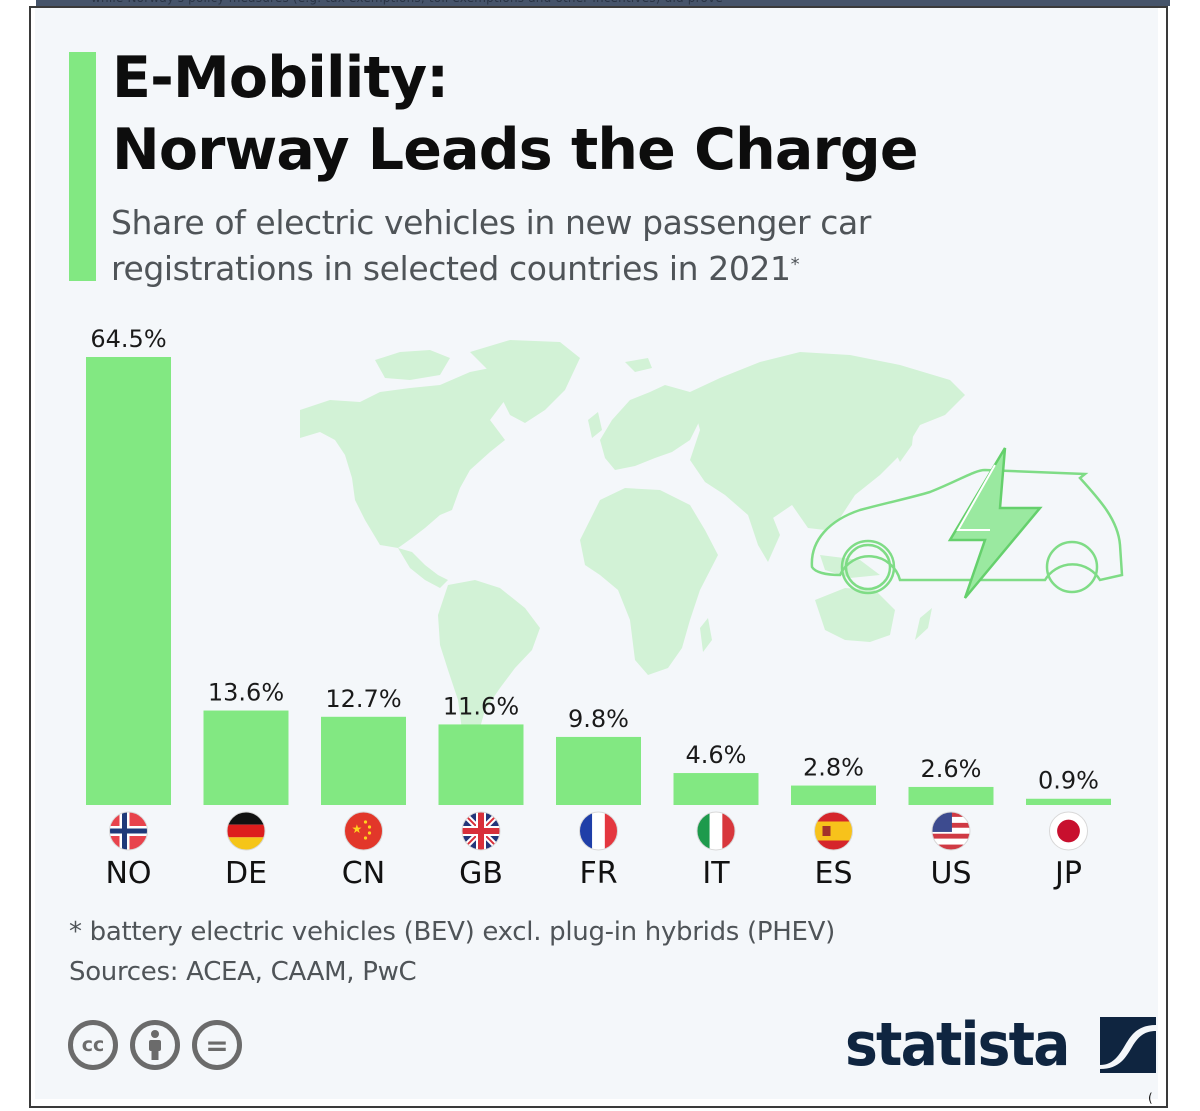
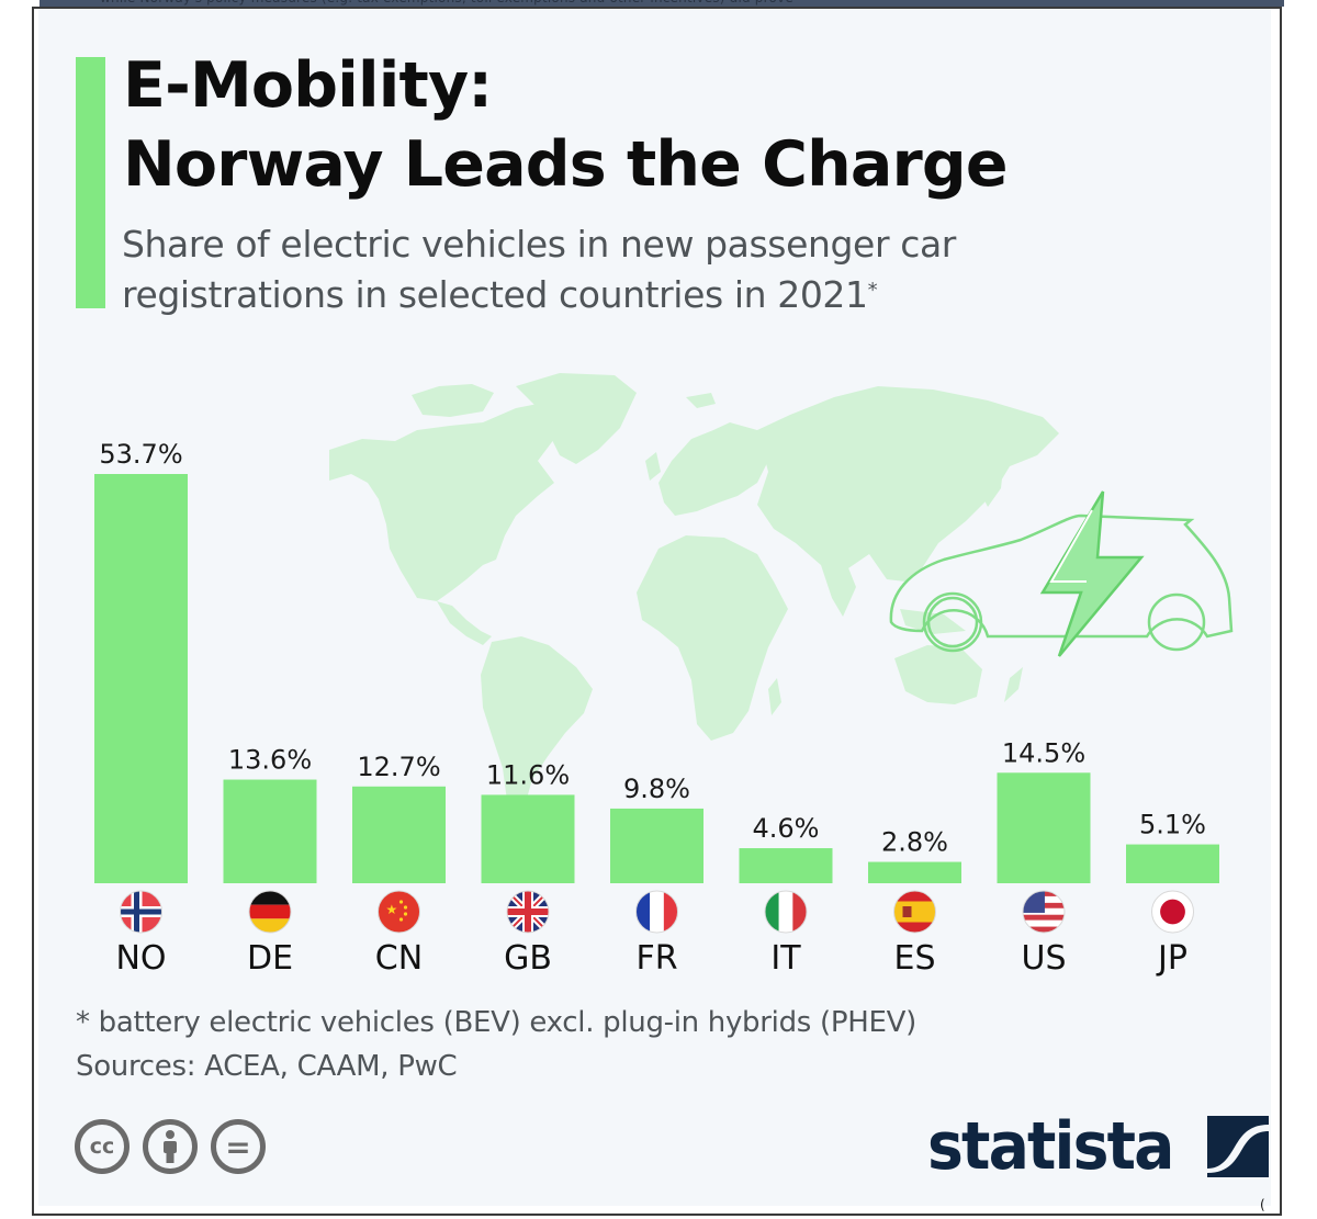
NO: 64.5% -> 53.7%
US: 2.6% -> 14.5%
JP: 0.9% -> 5.1%
